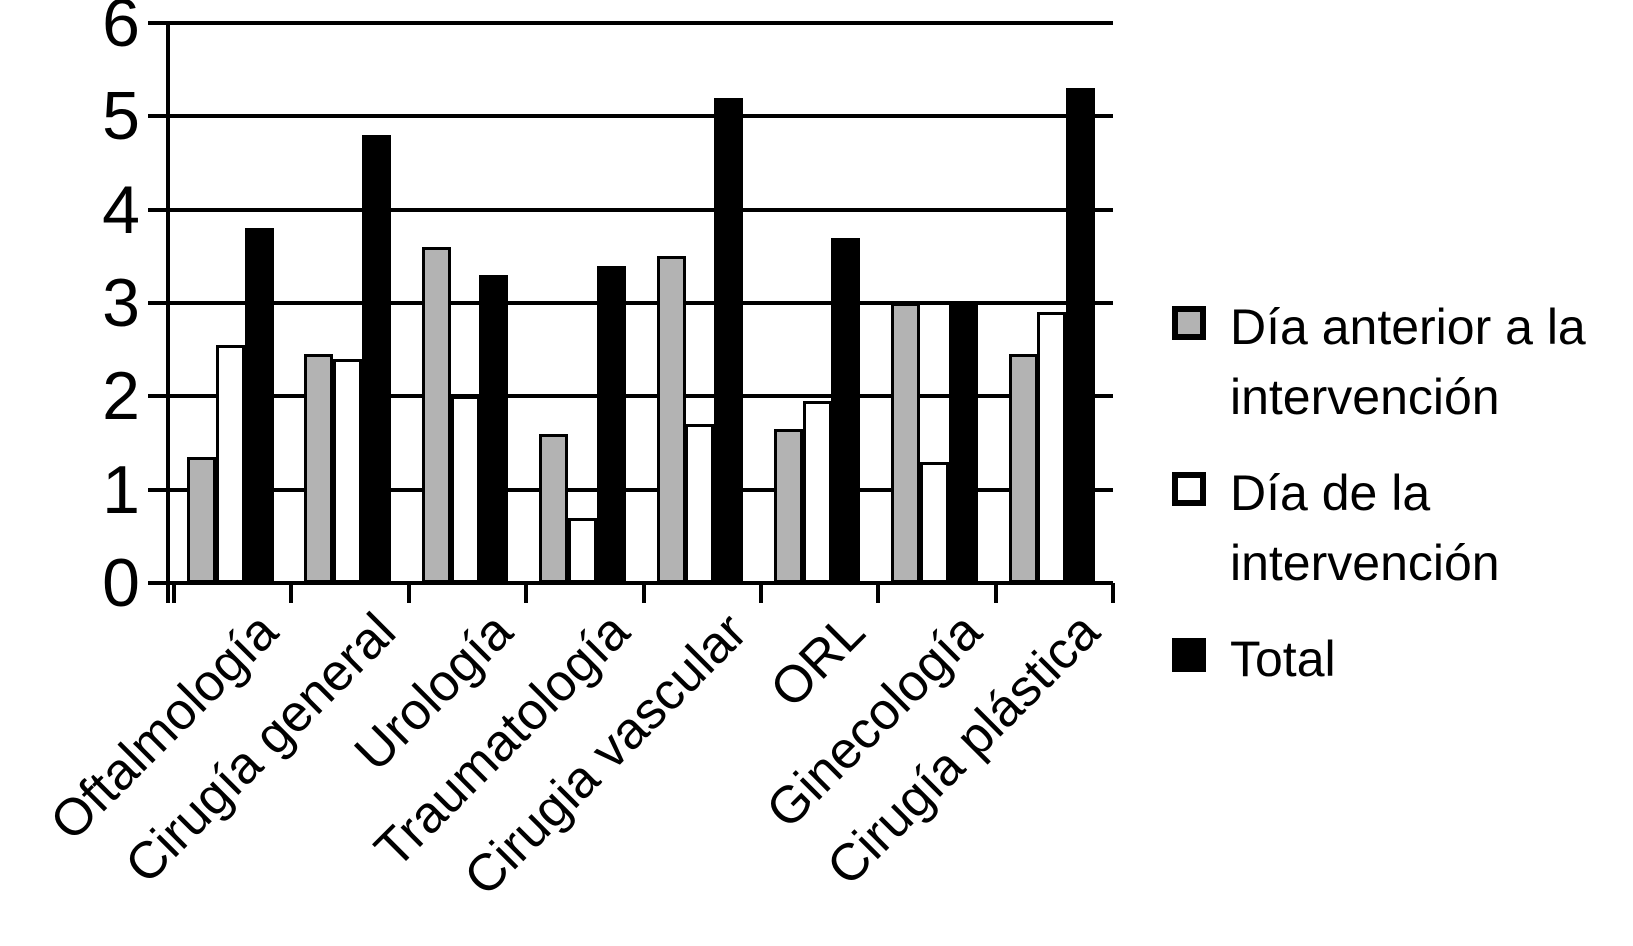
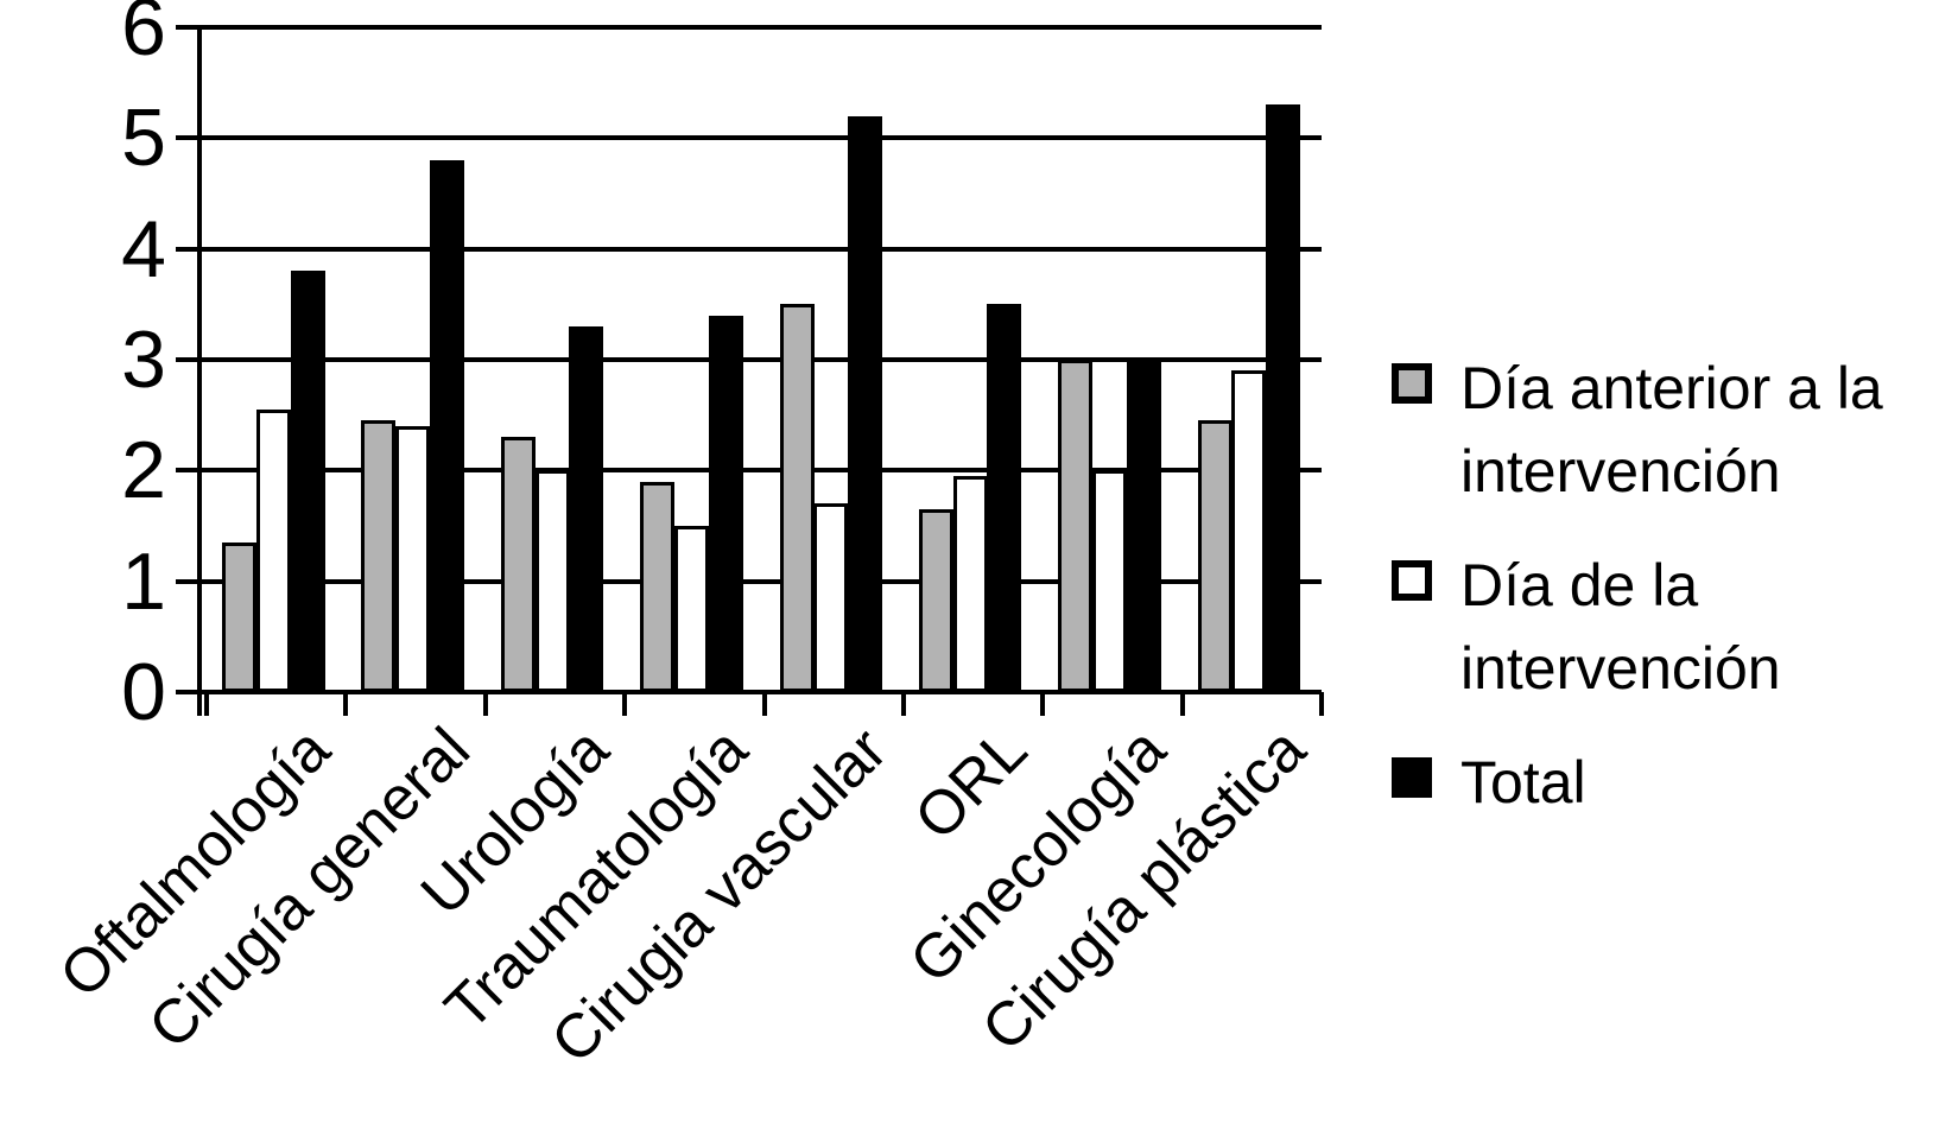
Día anterior a la intervención/Urología: 3.6 -> 2.3
Día anterior a la intervención/Traumatología: 1.6 -> 1.9
Día de la intervención/Traumatología: 0.7 -> 1.5
Total/ORL: 3.7 -> 3.5
Día de la intervención/Ginecología: 1.3 -> 2.0
